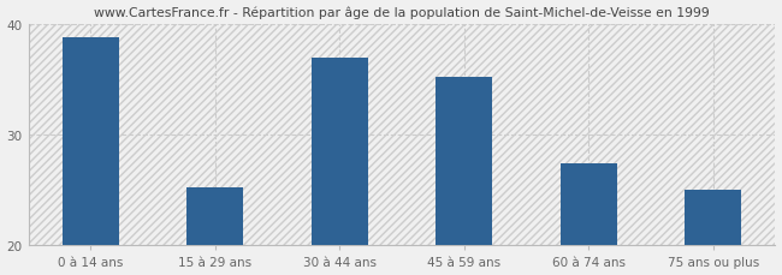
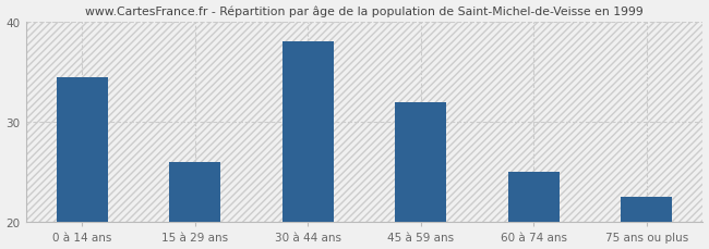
0 à 14 ans: 38.8 -> 34.5
15 à 29 ans: 25.2 -> 26.0
30 à 44 ans: 37.0 -> 38.0
45 à 59 ans: 35.2 -> 32.0
60 à 74 ans: 27.4 -> 25.0
75 ans ou plus: 25.0 -> 22.5
